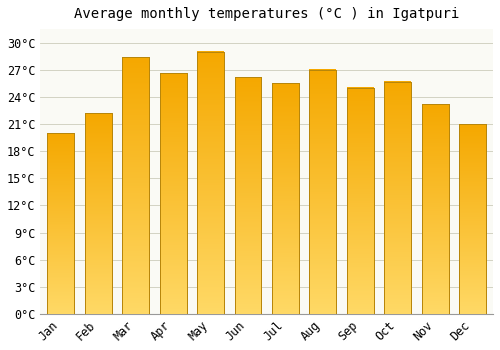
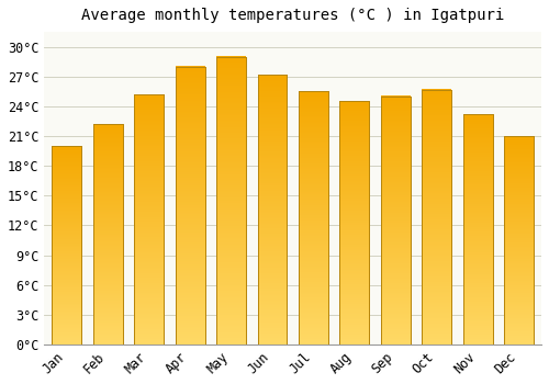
Mar: 28.4°C -> 25.2°C
Apr: 26.6°C -> 28.0°C
Jun: 26.2°C -> 27.2°C
Aug: 27.0°C -> 24.5°C
